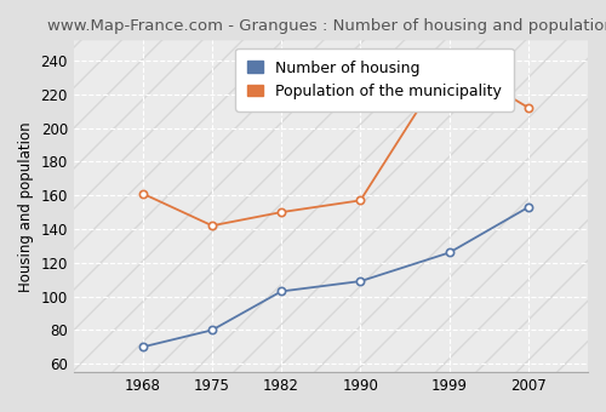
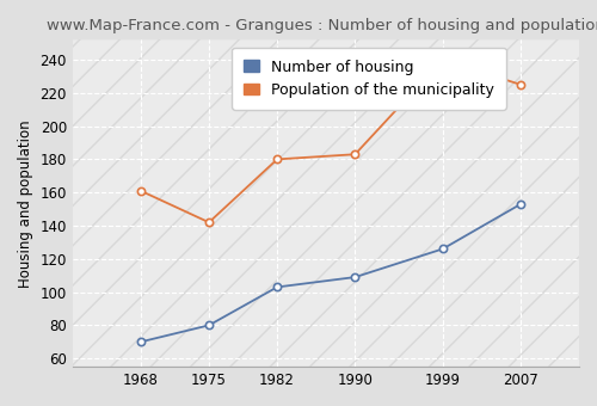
Population of the municipality/1982: 150 -> 180
Population of the municipality/1990: 157 -> 183
Population of the municipality/2007: 212 -> 225
